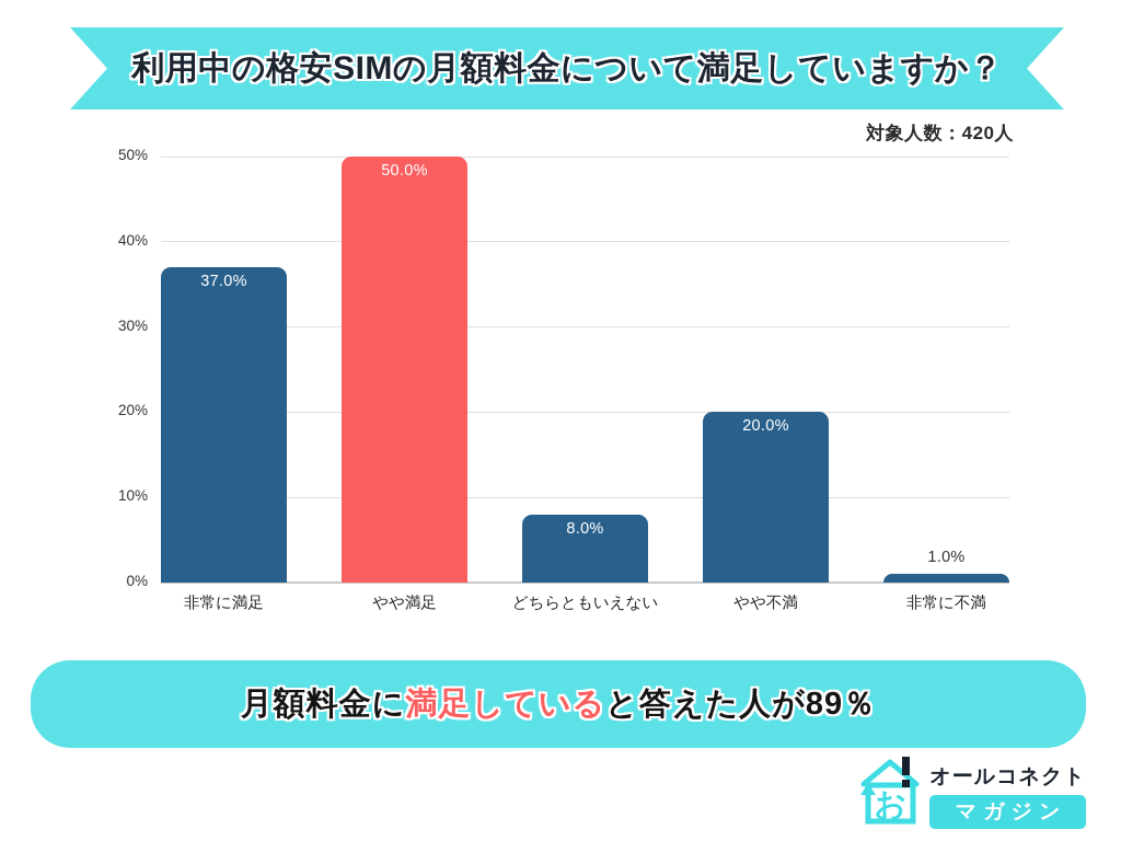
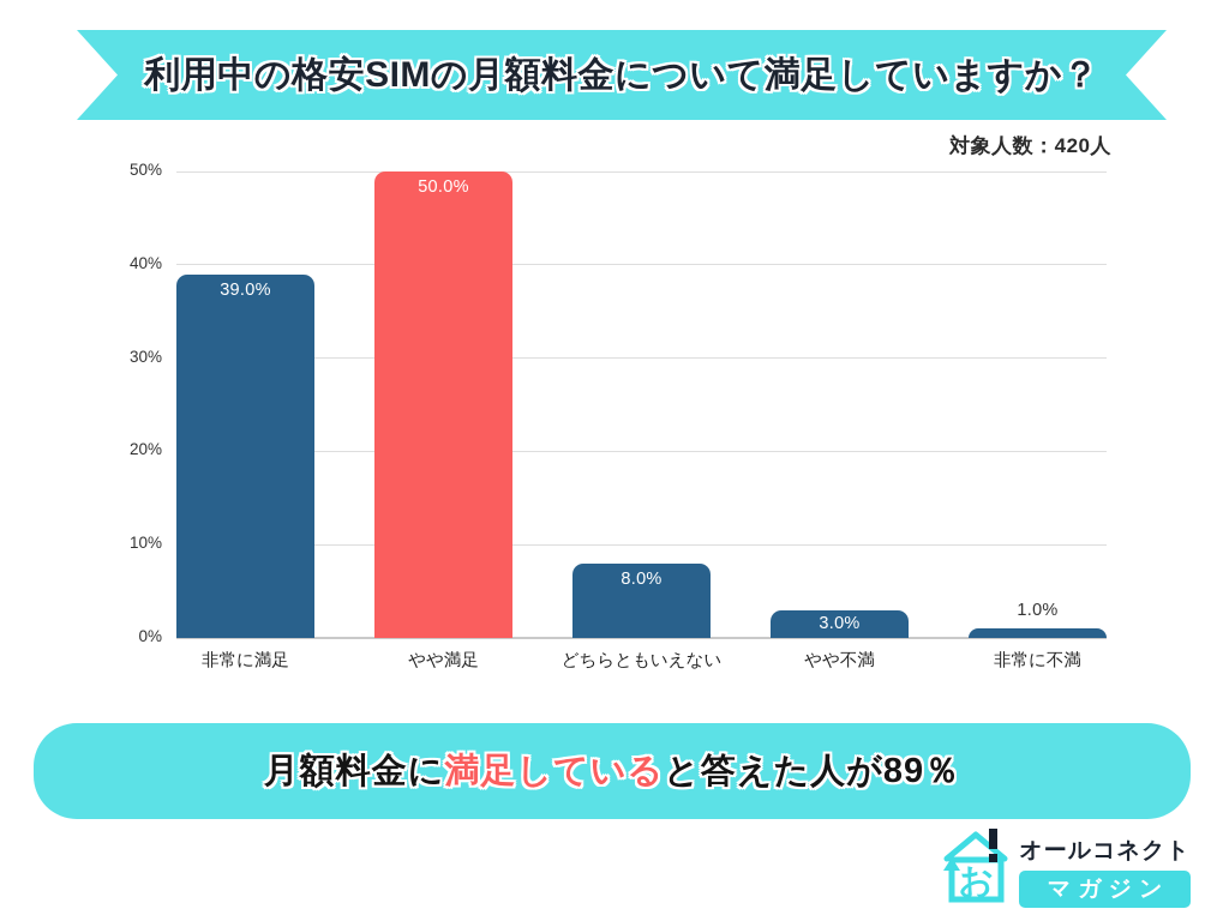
非常に満足: 37.0% -> 39.0%
やや不満: 20.0% -> 3.0%
